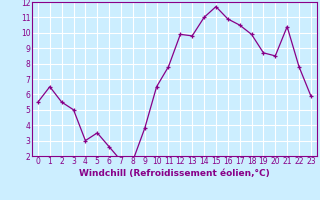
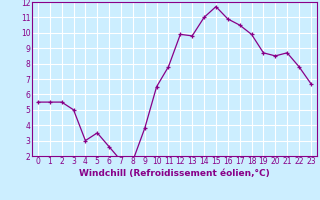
1: 6.5 -> 5.5
21: 10.4 -> 8.7
23: 5.9 -> 6.7
